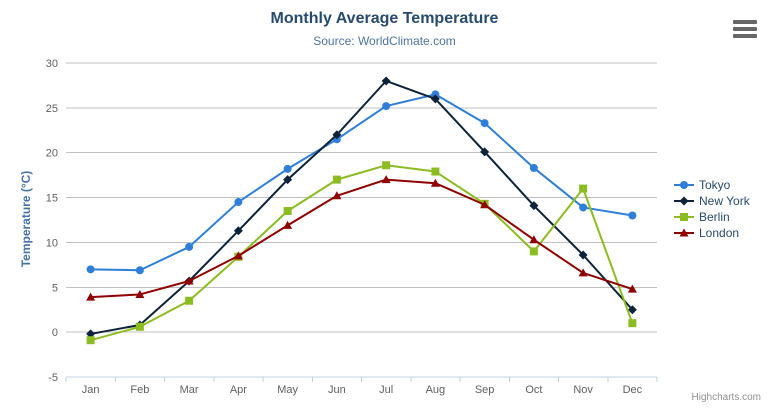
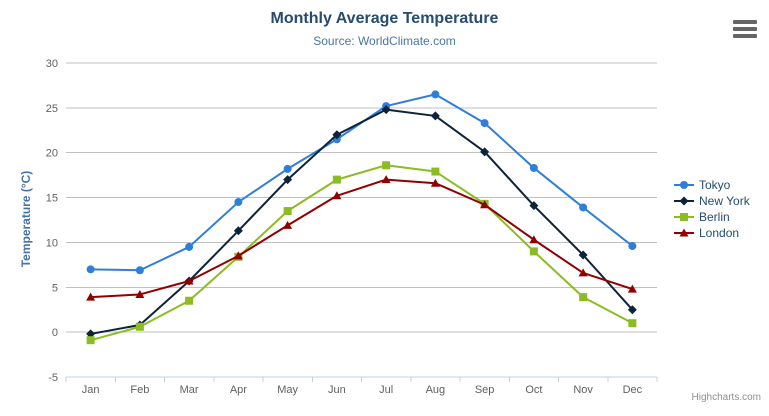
New York/Jul: 28 -> 25
New York/Aug: 26 -> 24
Berlin/Nov: 16 -> 4
Tokyo/Dec: 13 -> 10
